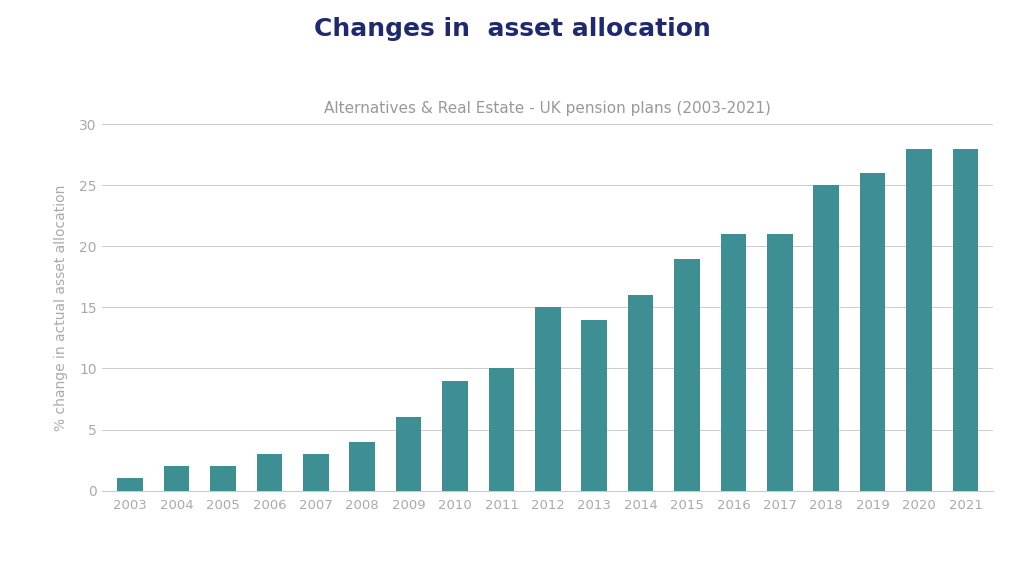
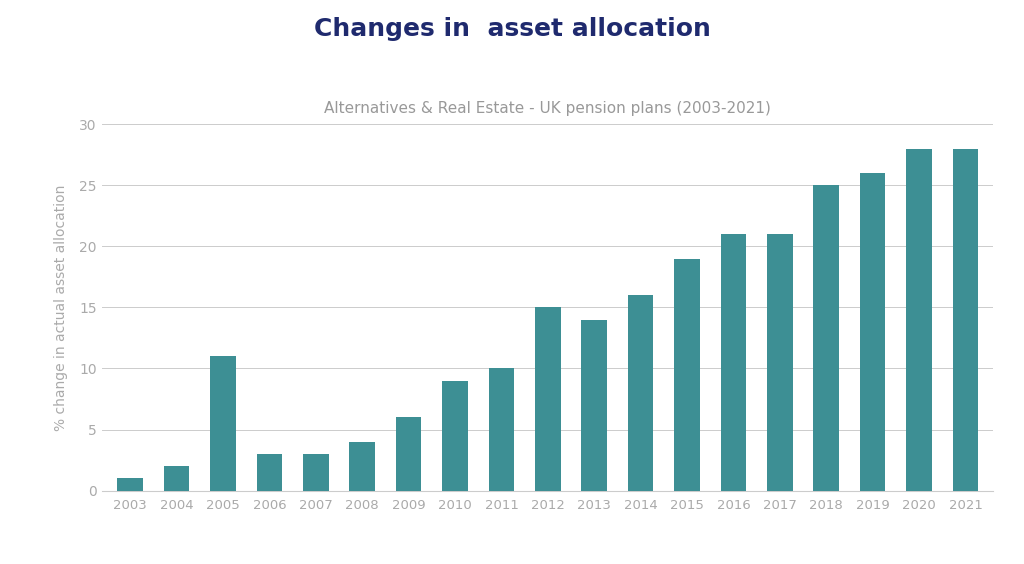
2005: 2 -> 11
